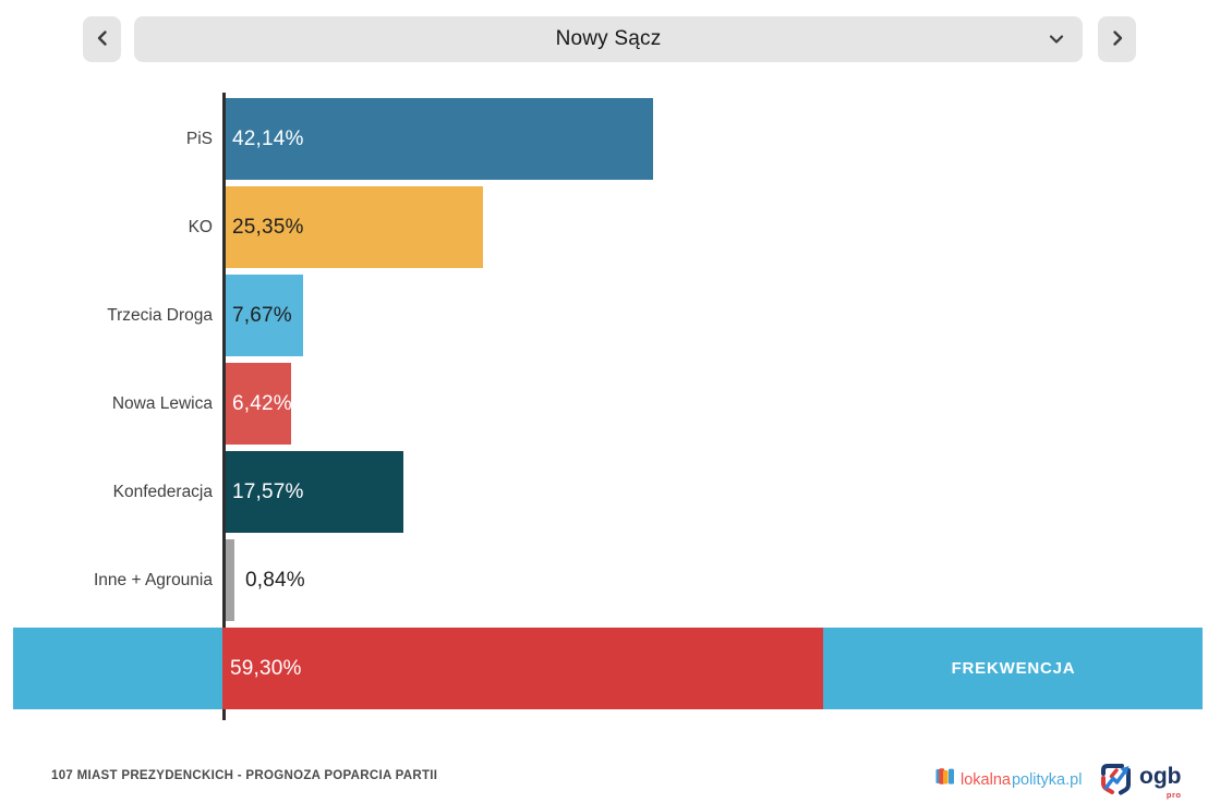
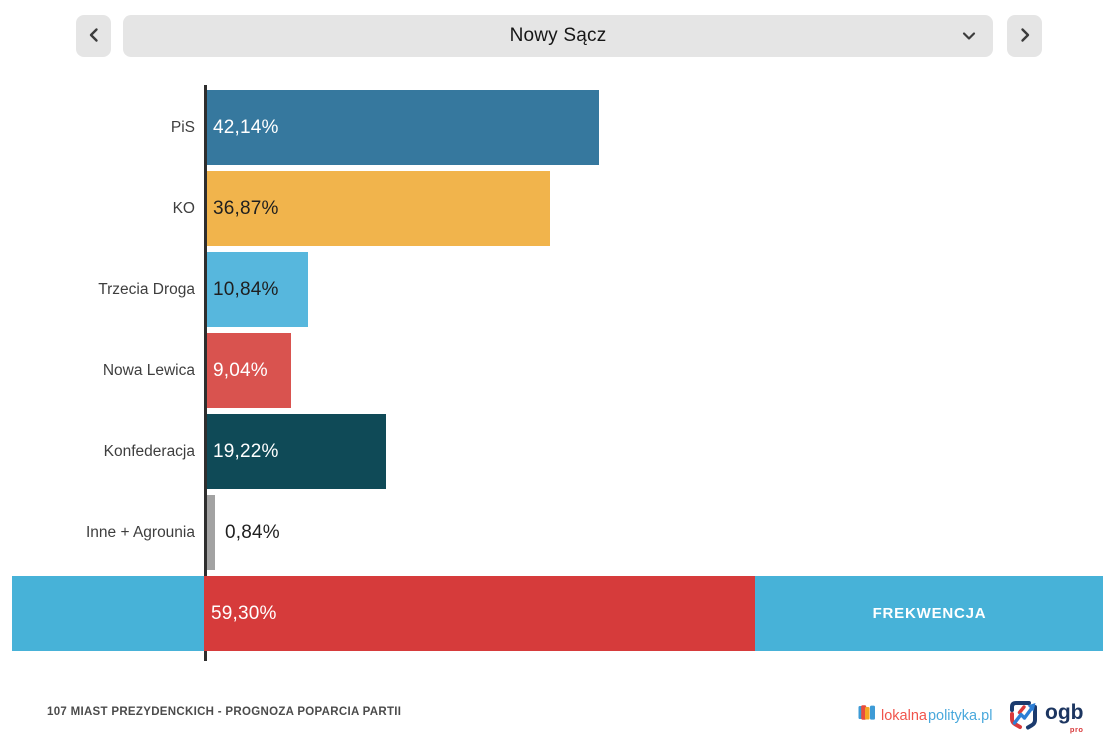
KO: 25,35% -> 36,87%
Trzecia Droga: 7,67% -> 10,84%
Nowa Lewica: 6,42% -> 9,04%
Konfederacja: 17,57% -> 19,22%
